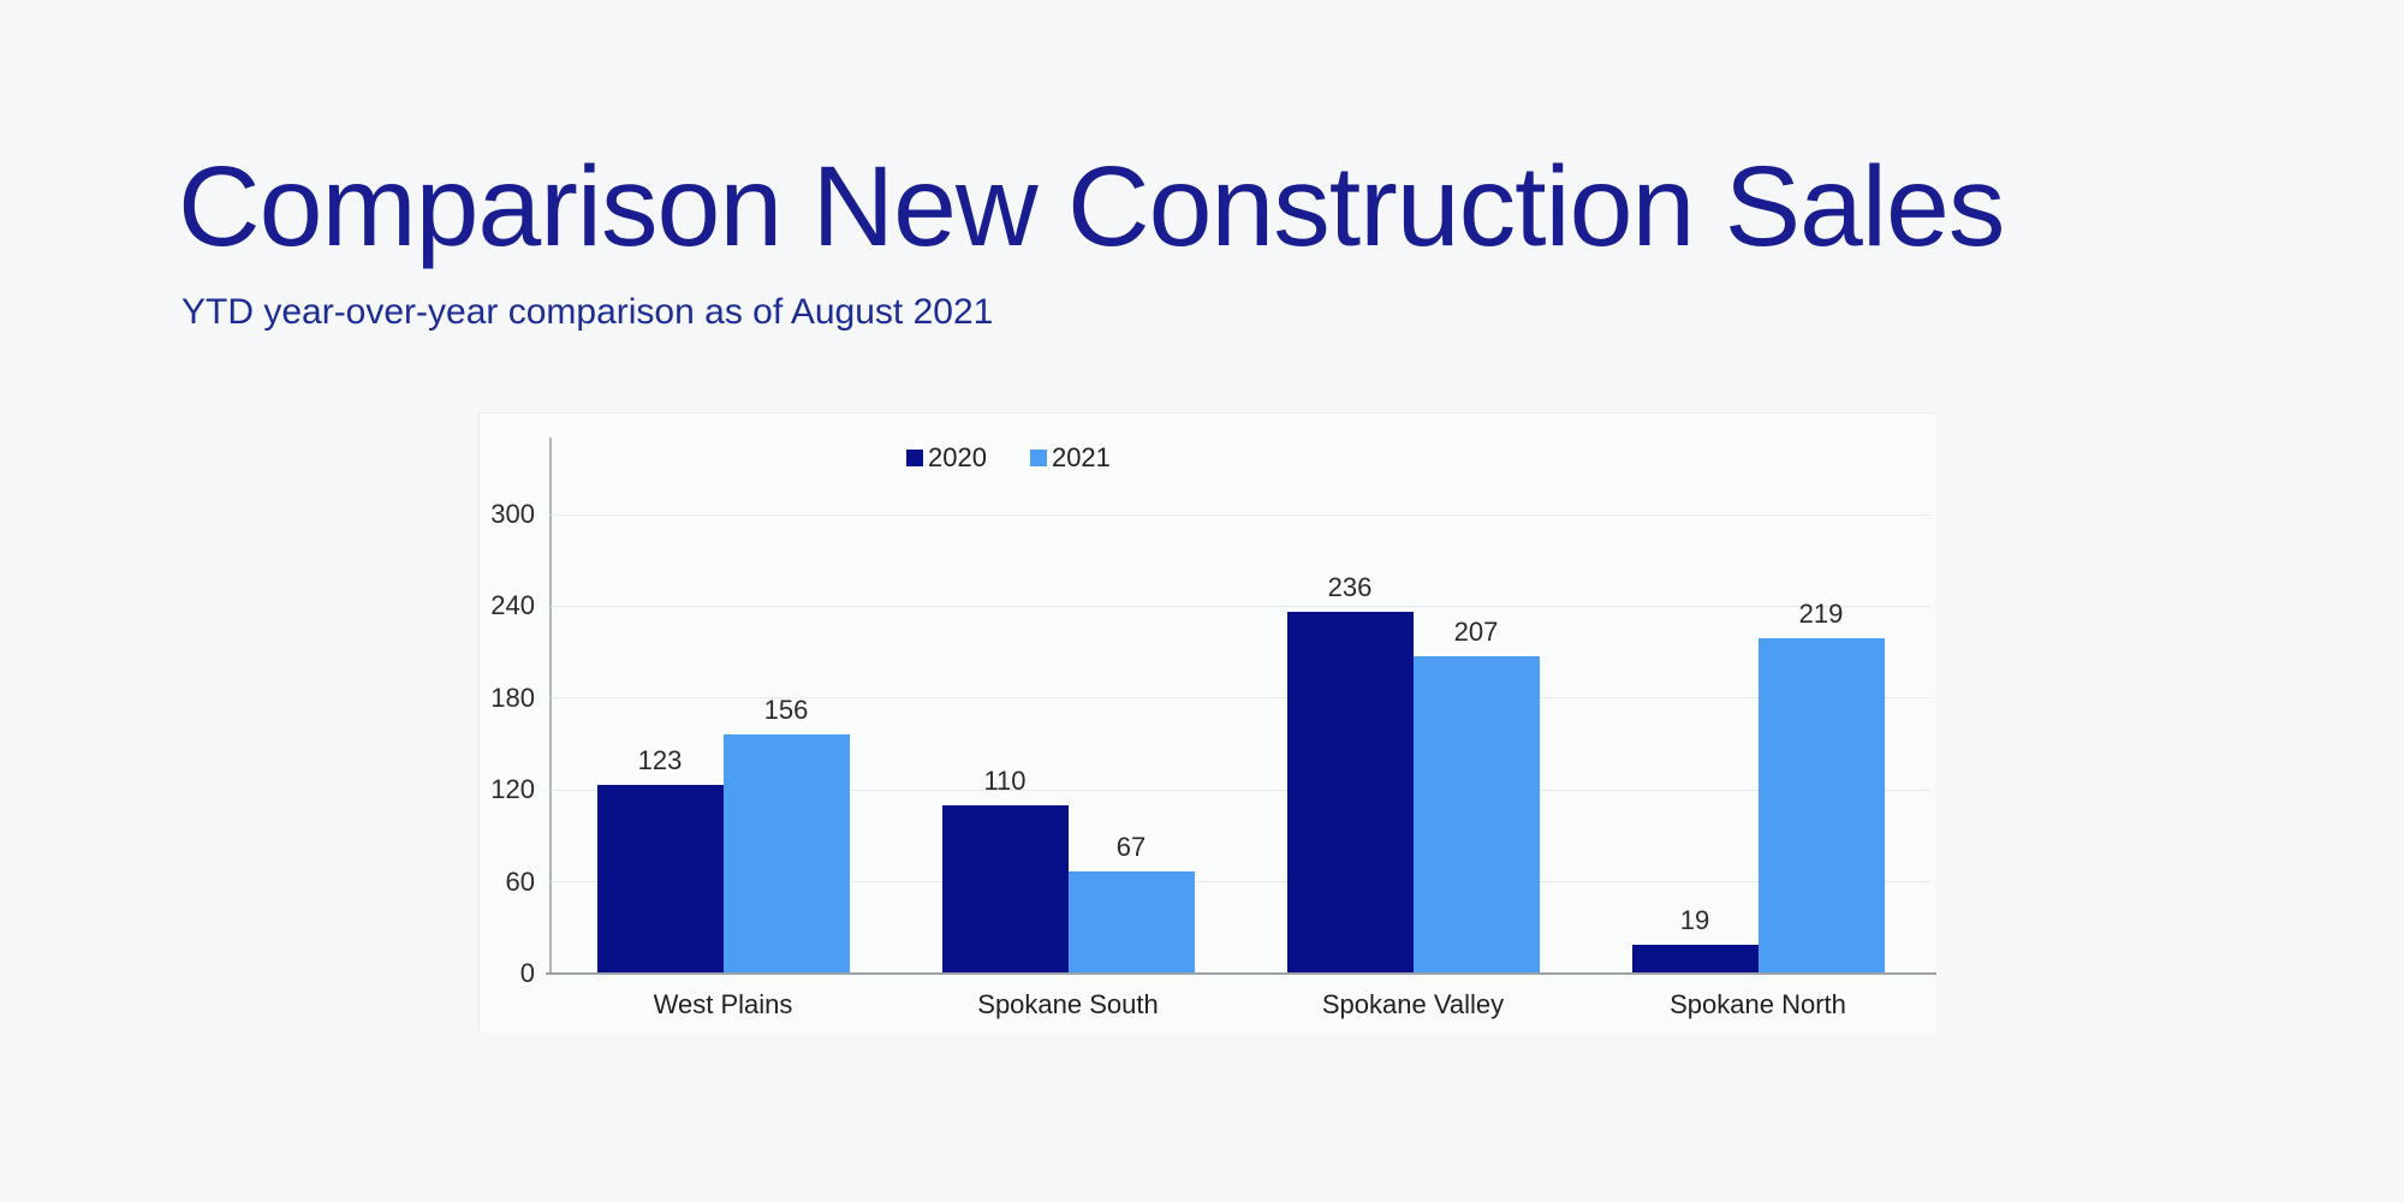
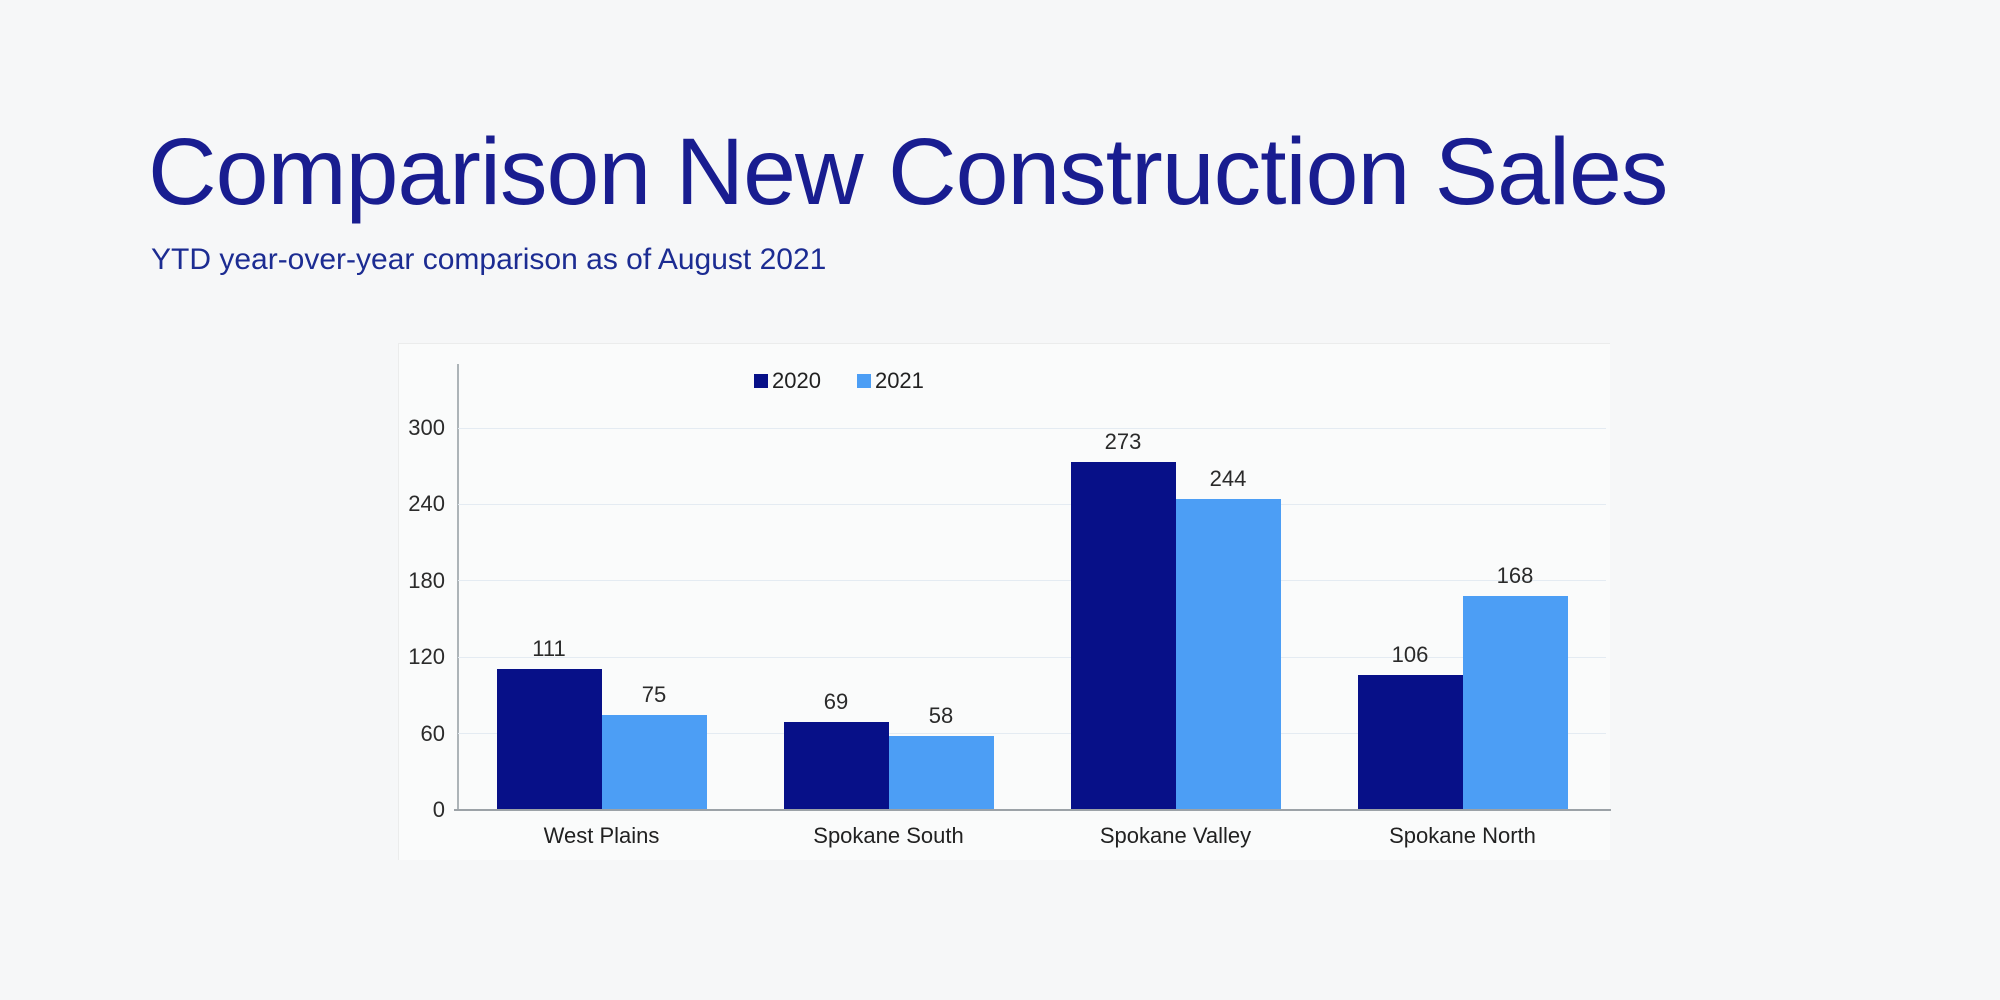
2020/West Plains: 123 -> 111
2021/West Plains: 156 -> 75
2020/Spokane South: 110 -> 69
2021/Spokane South: 67 -> 58
2020/Spokane Valley: 236 -> 273
2021/Spokane Valley: 207 -> 244
2020/Spokane North: 19 -> 106
2021/Spokane North: 219 -> 168
